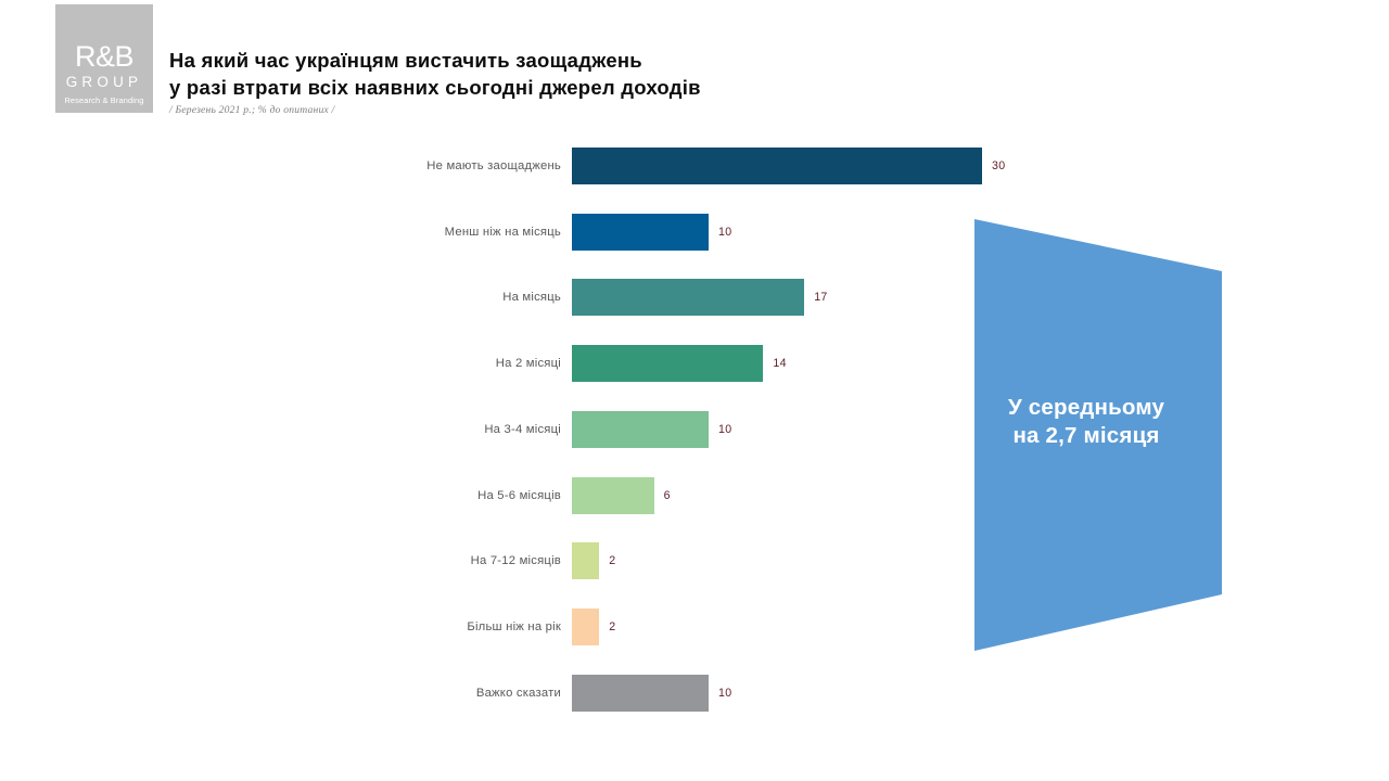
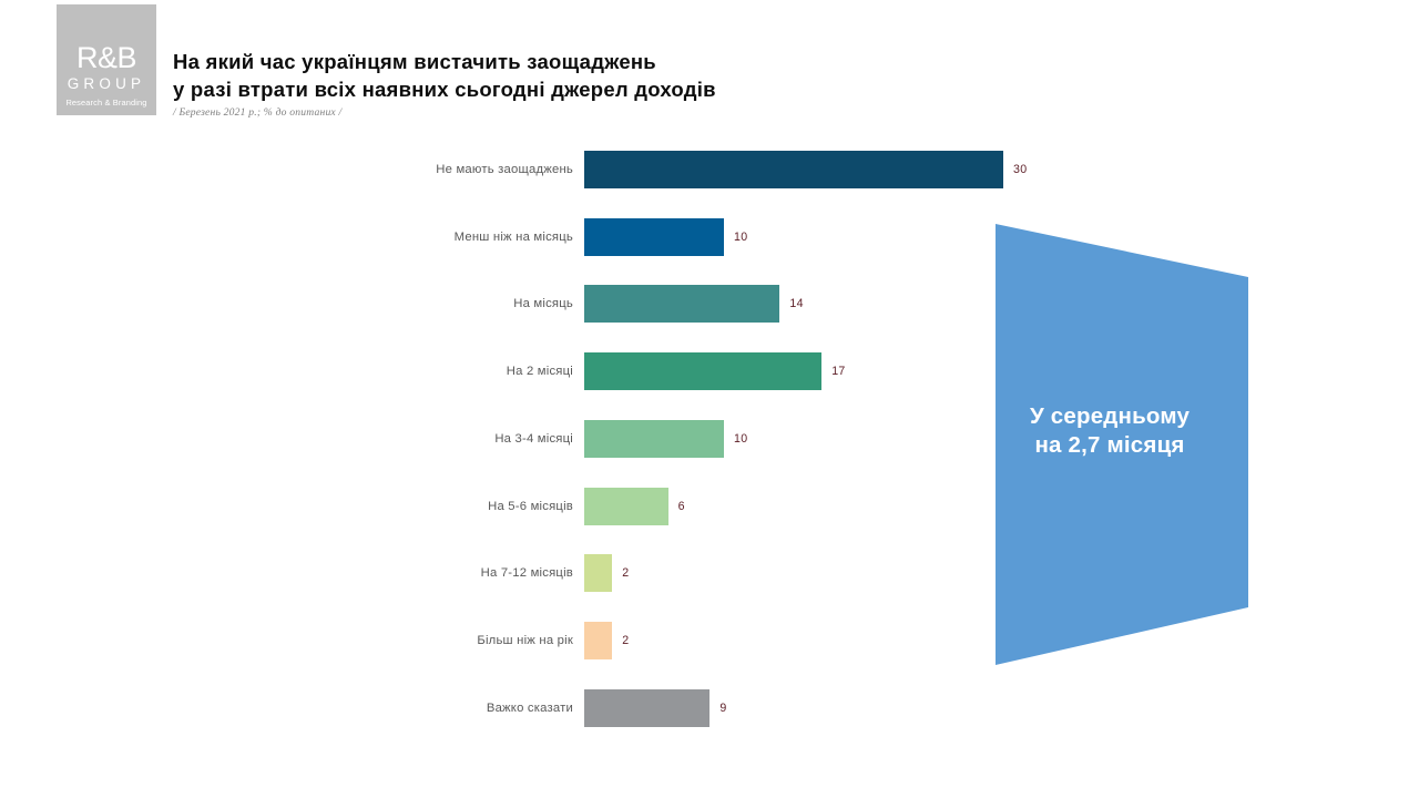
На місяць: 17 -> 14
На 2 місяці: 14 -> 17
Важко сказати: 10 -> 9
